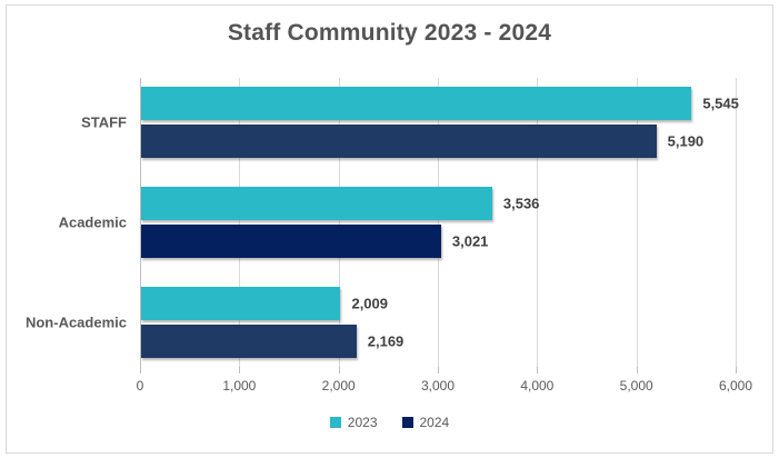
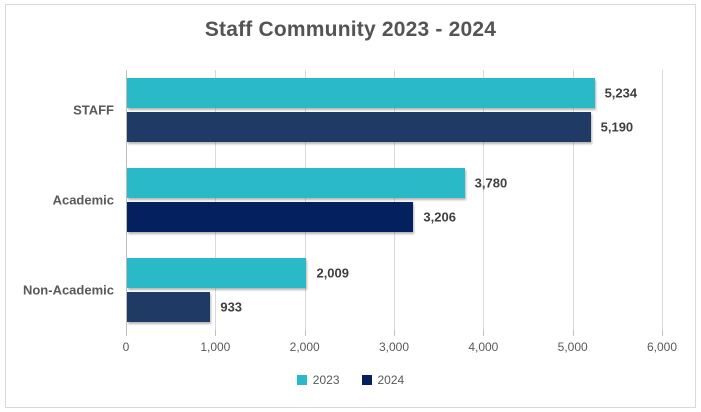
2023/STAFF: 5,545 -> 5,234
2023/Academic: 3,536 -> 3,780
2024/Academic: 3,021 -> 3,206
2024/Non-Academic: 2,169 -> 933
